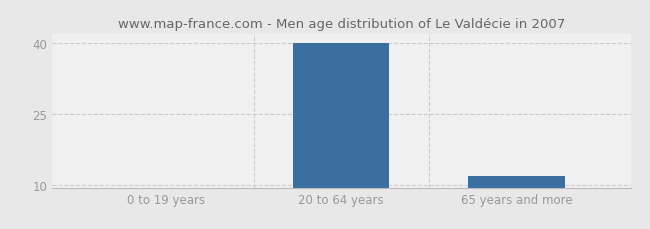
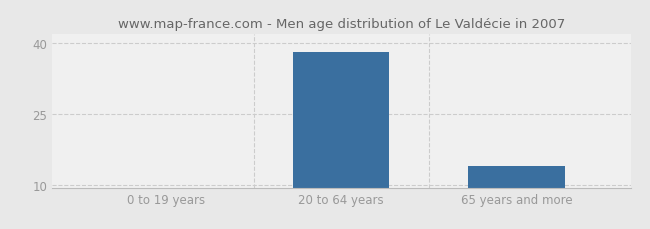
20 to 64 years: 40 -> 38
65 years and more: 12 -> 14
